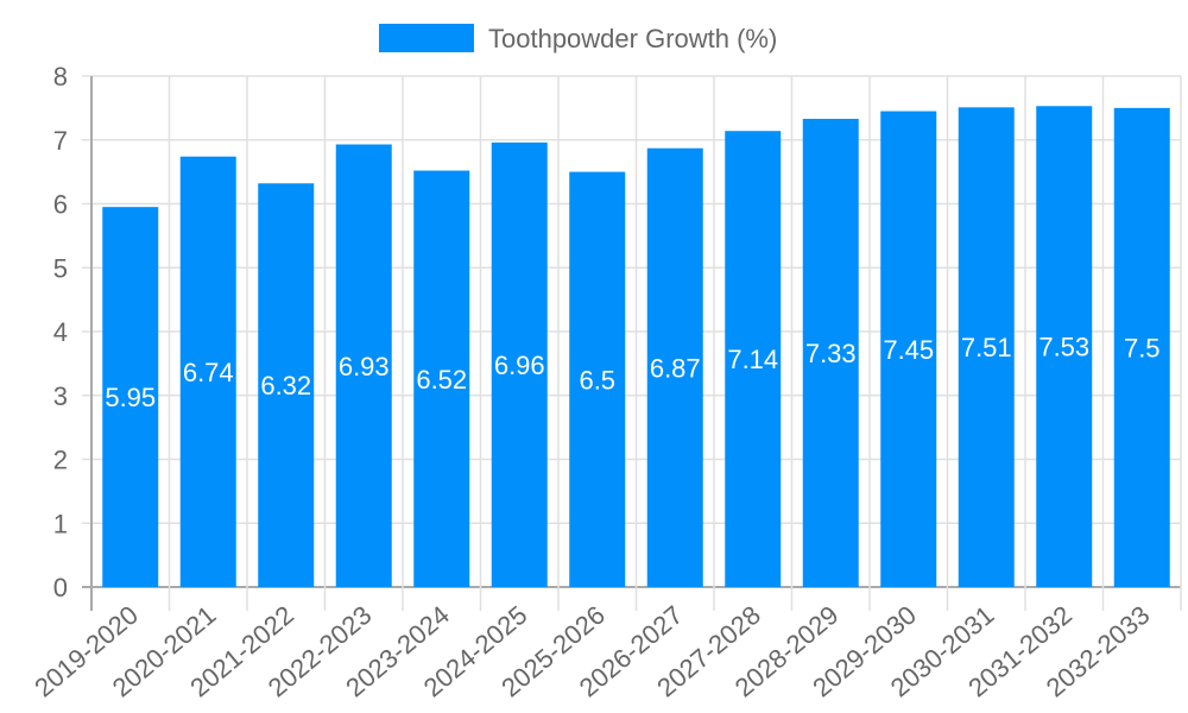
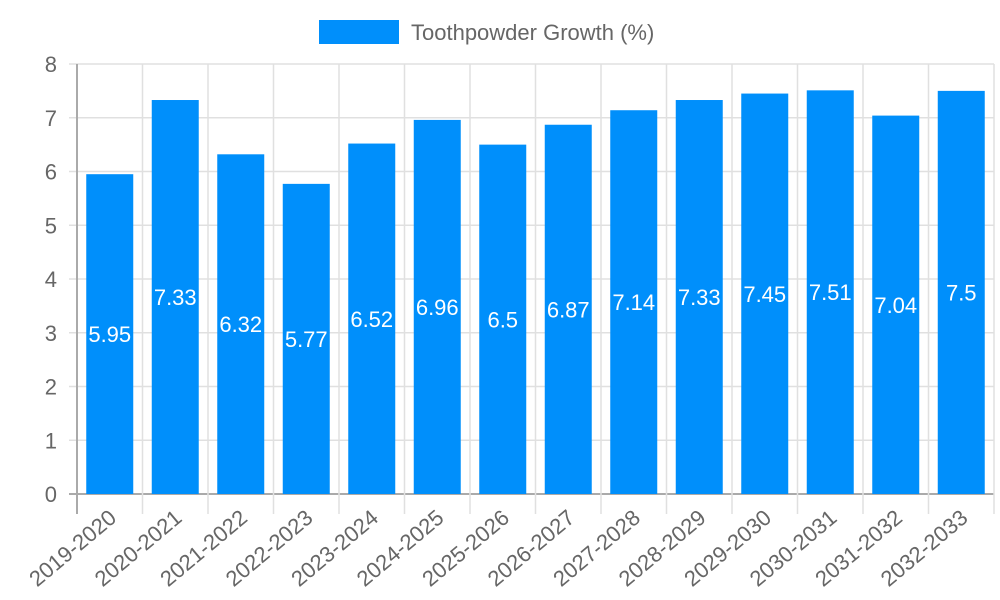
2020-2021: 6.74 -> 7.33
2022-2023: 6.93 -> 5.77
2031-2032: 7.53 -> 7.04
